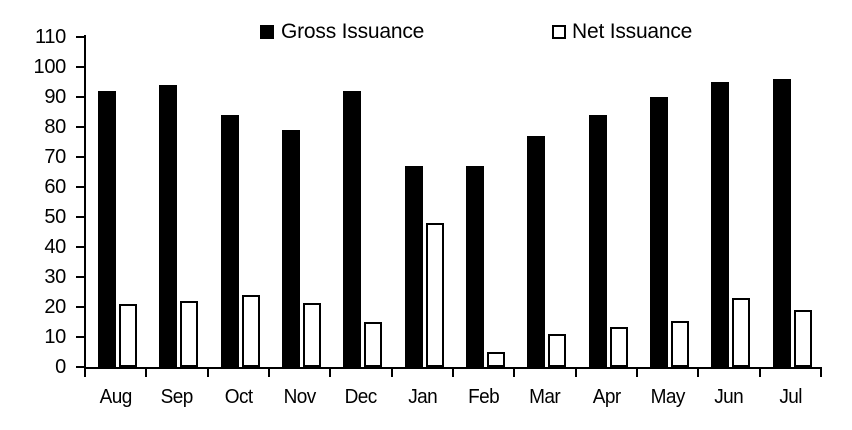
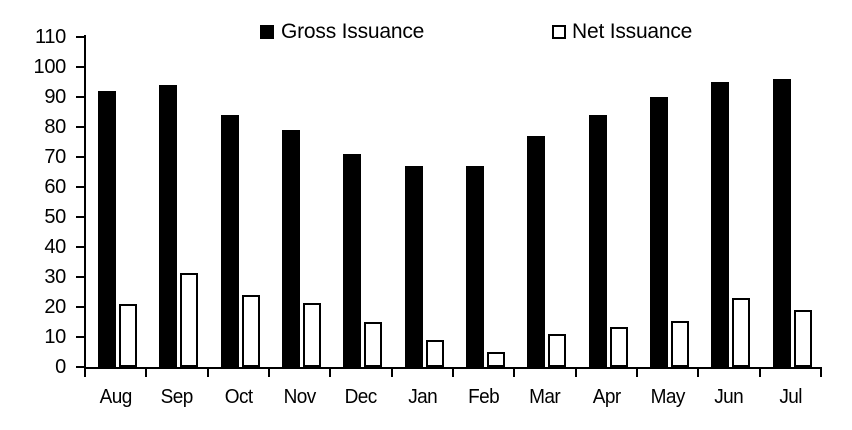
Net Issuance/Sep: 22 -> 32
Gross Issuance/Dec: 92 -> 71
Net Issuance/Jan: 48 -> 9
